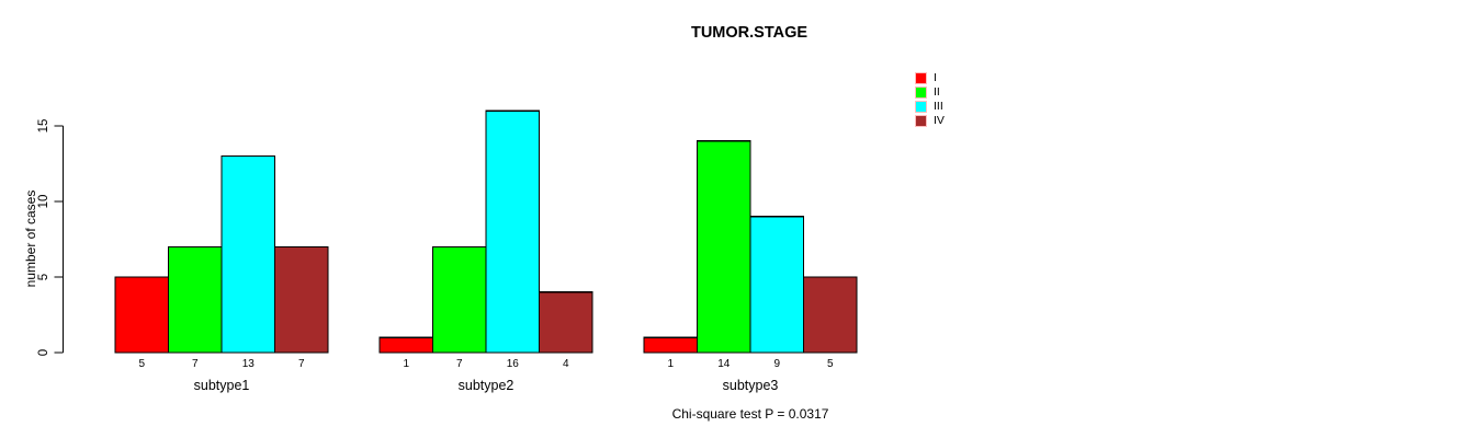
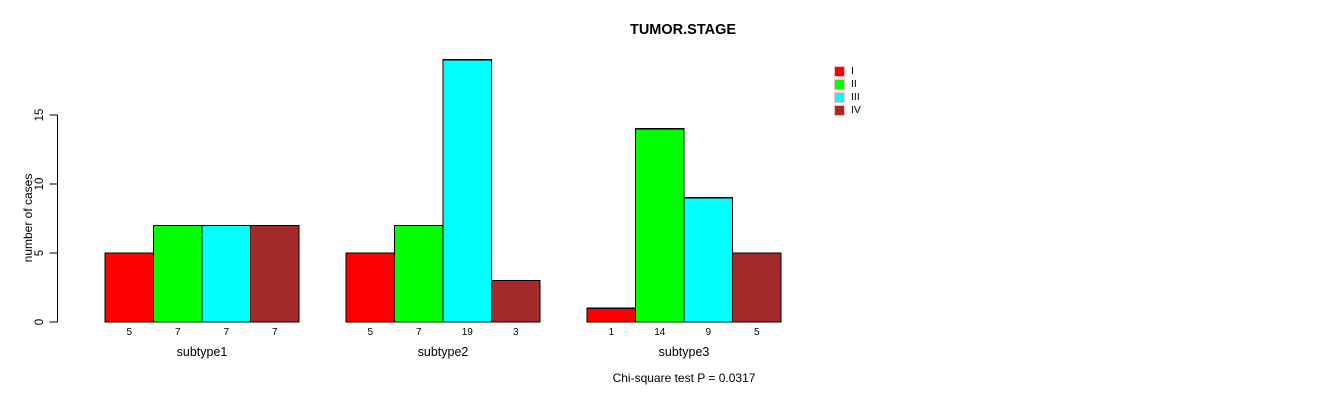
III/subtype1: 13 -> 7
I/subtype2: 1 -> 5
III/subtype2: 16 -> 19
IV/subtype2: 4 -> 3
